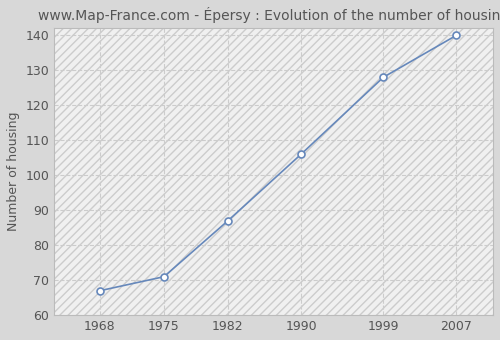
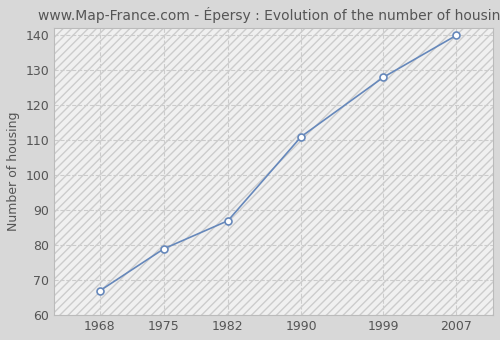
1975: 71 -> 79
1990: 106 -> 111
